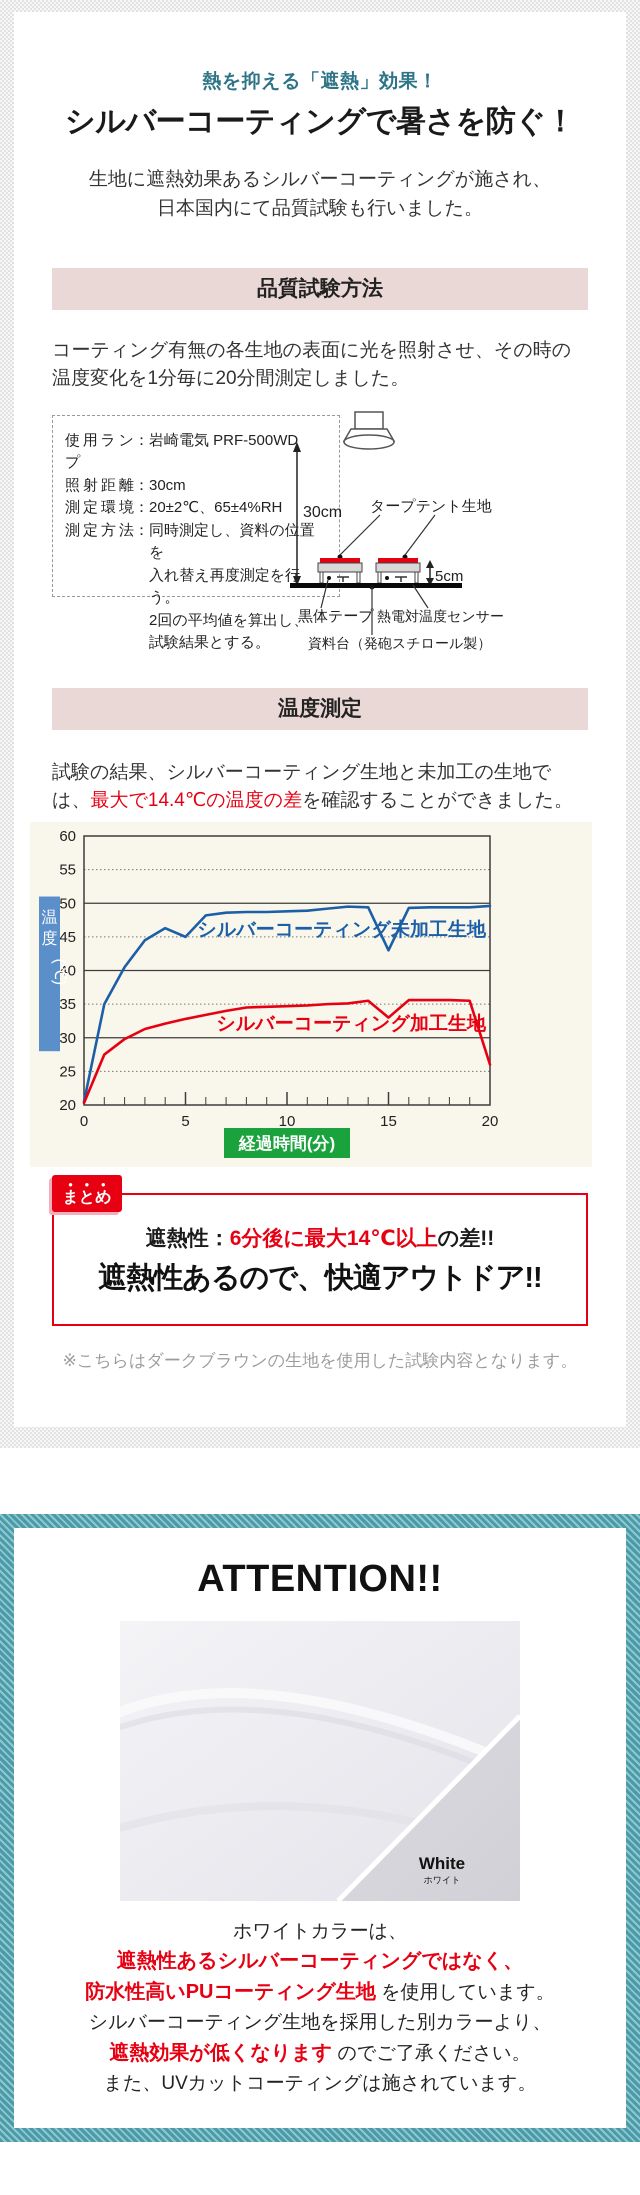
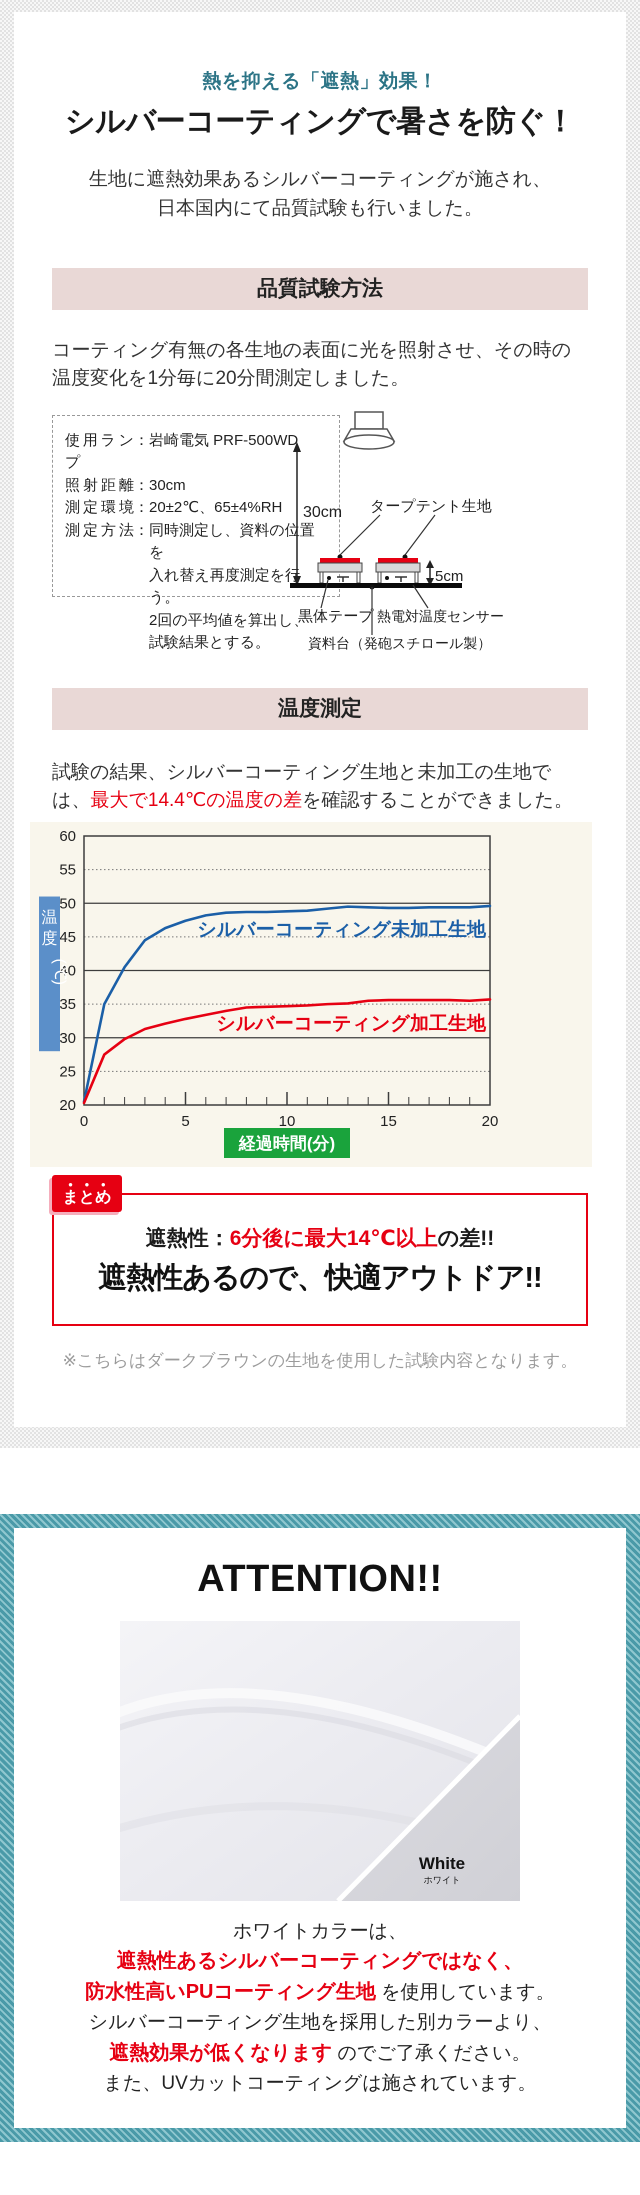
シルバーコーティング未加工生地/5: 45 -> 47
シルバーコーティング未加工生地/15: 43 -> 49
シルバーコーティング加工生地/15: 33 -> 36
シルバーコーティング加工生地/20: 26 -> 36
